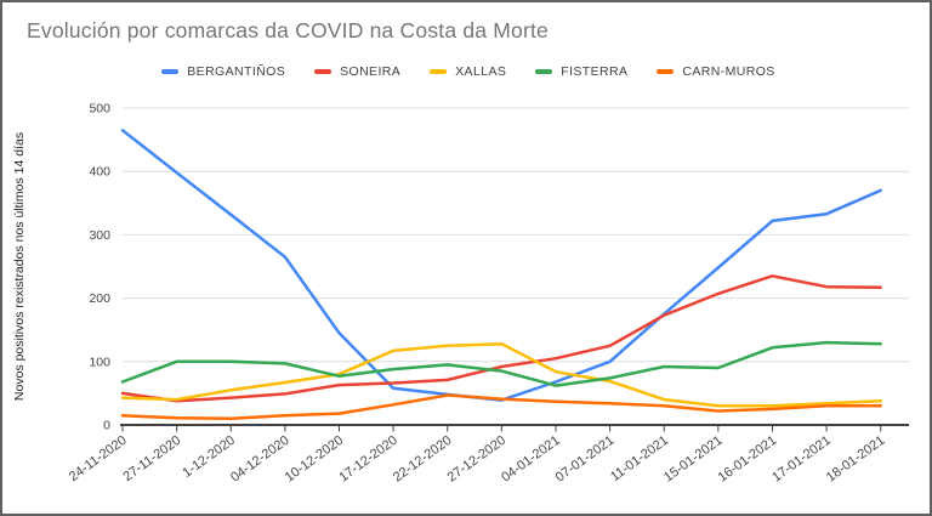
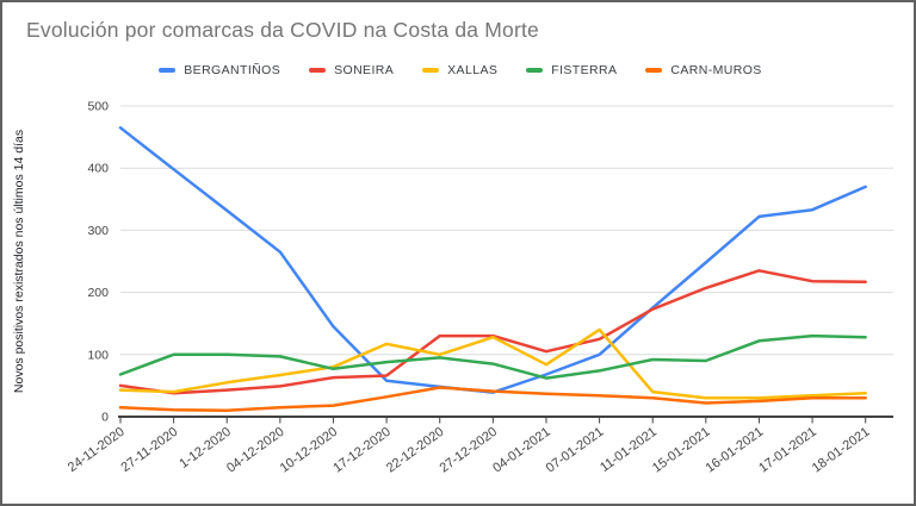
SONEIRA/22-12-2020: 70 -> 130
XALLAS/22-12-2020: 120 -> 100
SONEIRA/27-12-2020: 90 -> 130
XALLAS/07-01-2021: 70 -> 140
